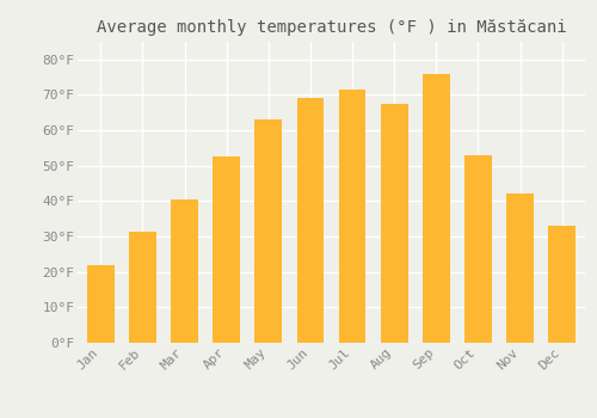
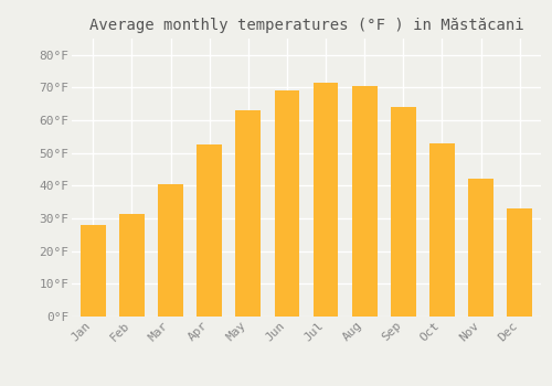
Jan: 22.0°F -> 28.0°F
Aug: 67.5°F -> 70.5°F
Sep: 76.0°F -> 64.0°F
